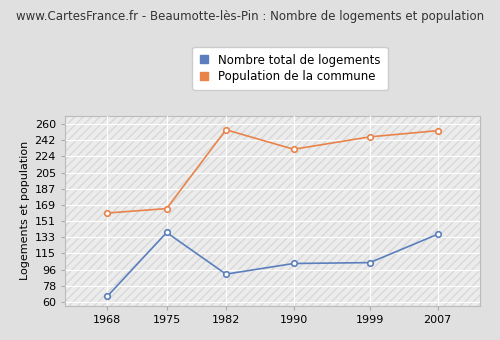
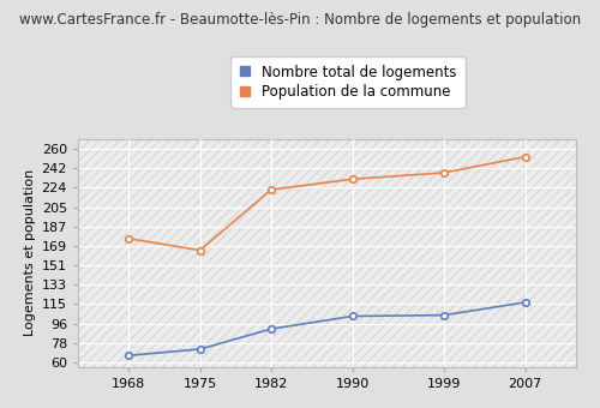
Population de la commune/1968: 160 -> 176
Nombre total de logements/1975: 138 -> 72
Population de la commune/1982: 254 -> 222
Population de la commune/1999: 246 -> 238
Nombre total de logements/2007: 136 -> 116
